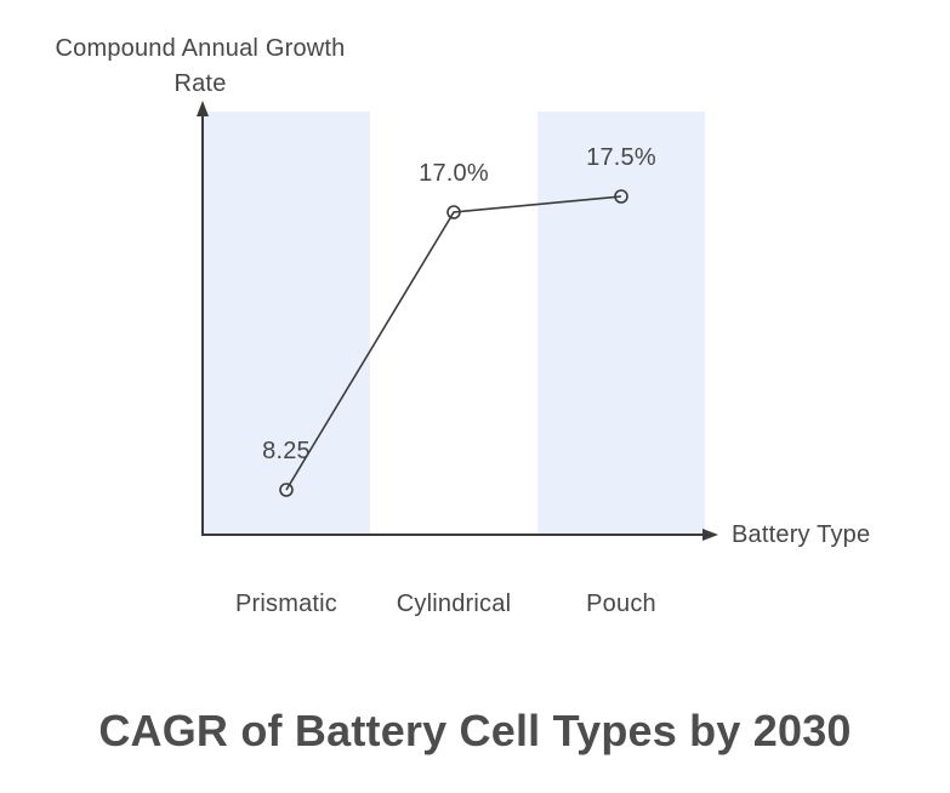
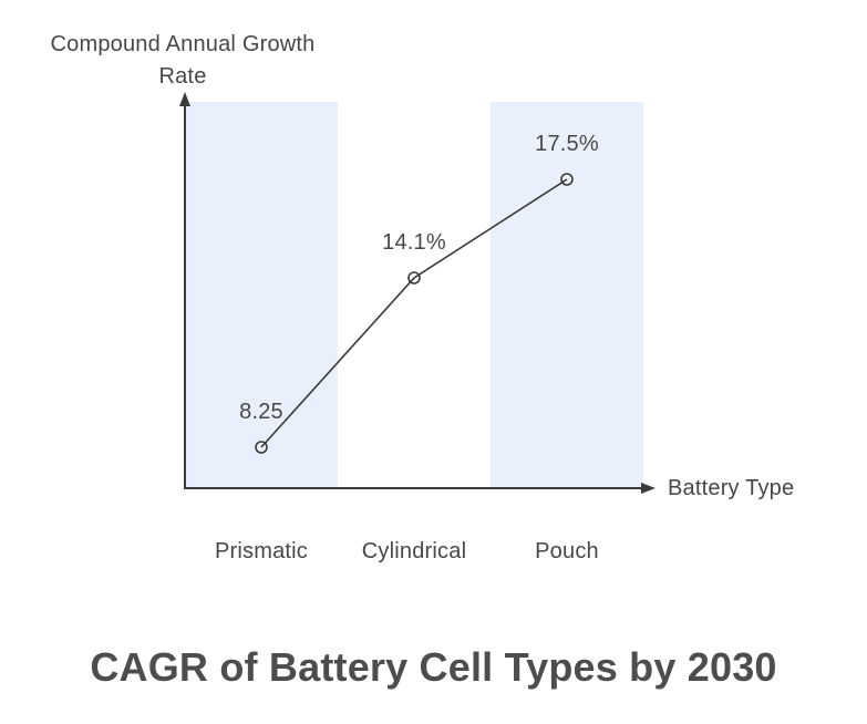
Cylindrical: 17.0% -> 14.1%
